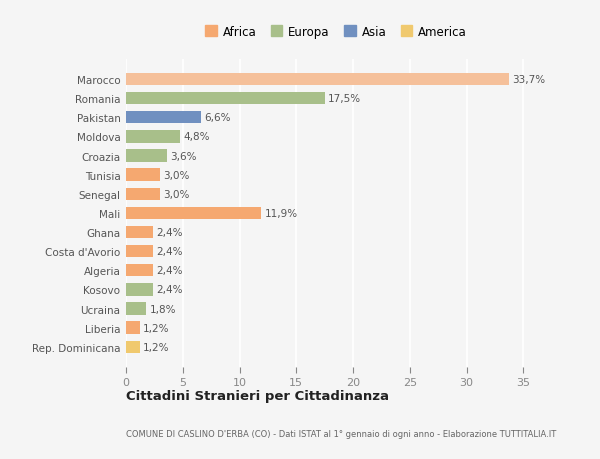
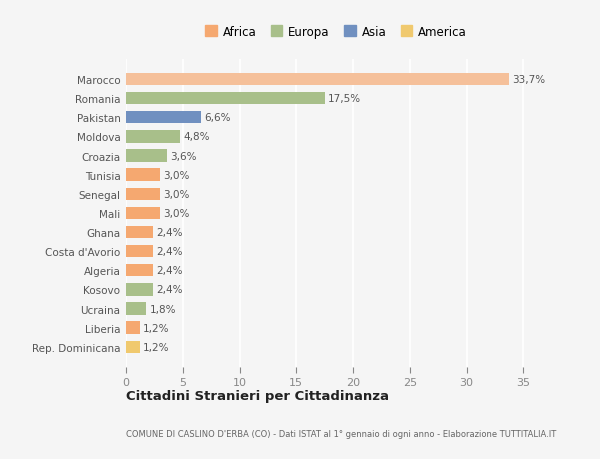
Mali: 11,9% -> 3,0%
